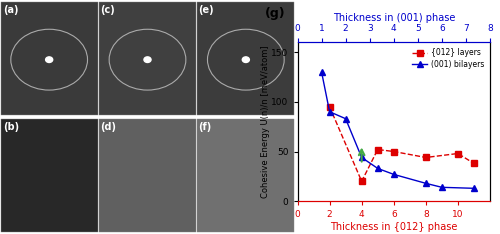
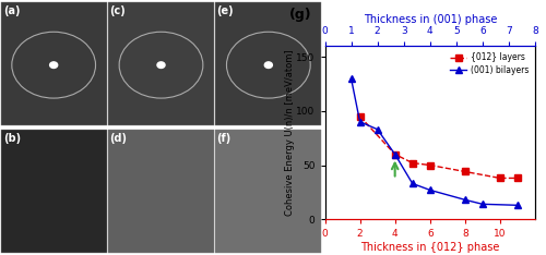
{012} layers/4: 20 -> 60
(001) bilayers/4: 44 -> 60
{012} layers/10: 48 -> 38
